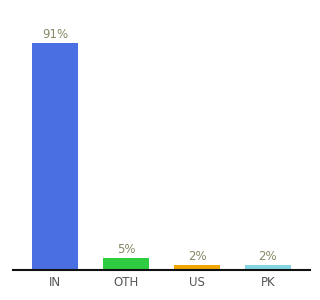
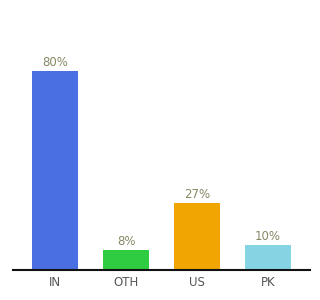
IN: 91% -> 80%
OTH: 5% -> 8%
US: 2% -> 27%
PK: 2% -> 10%
